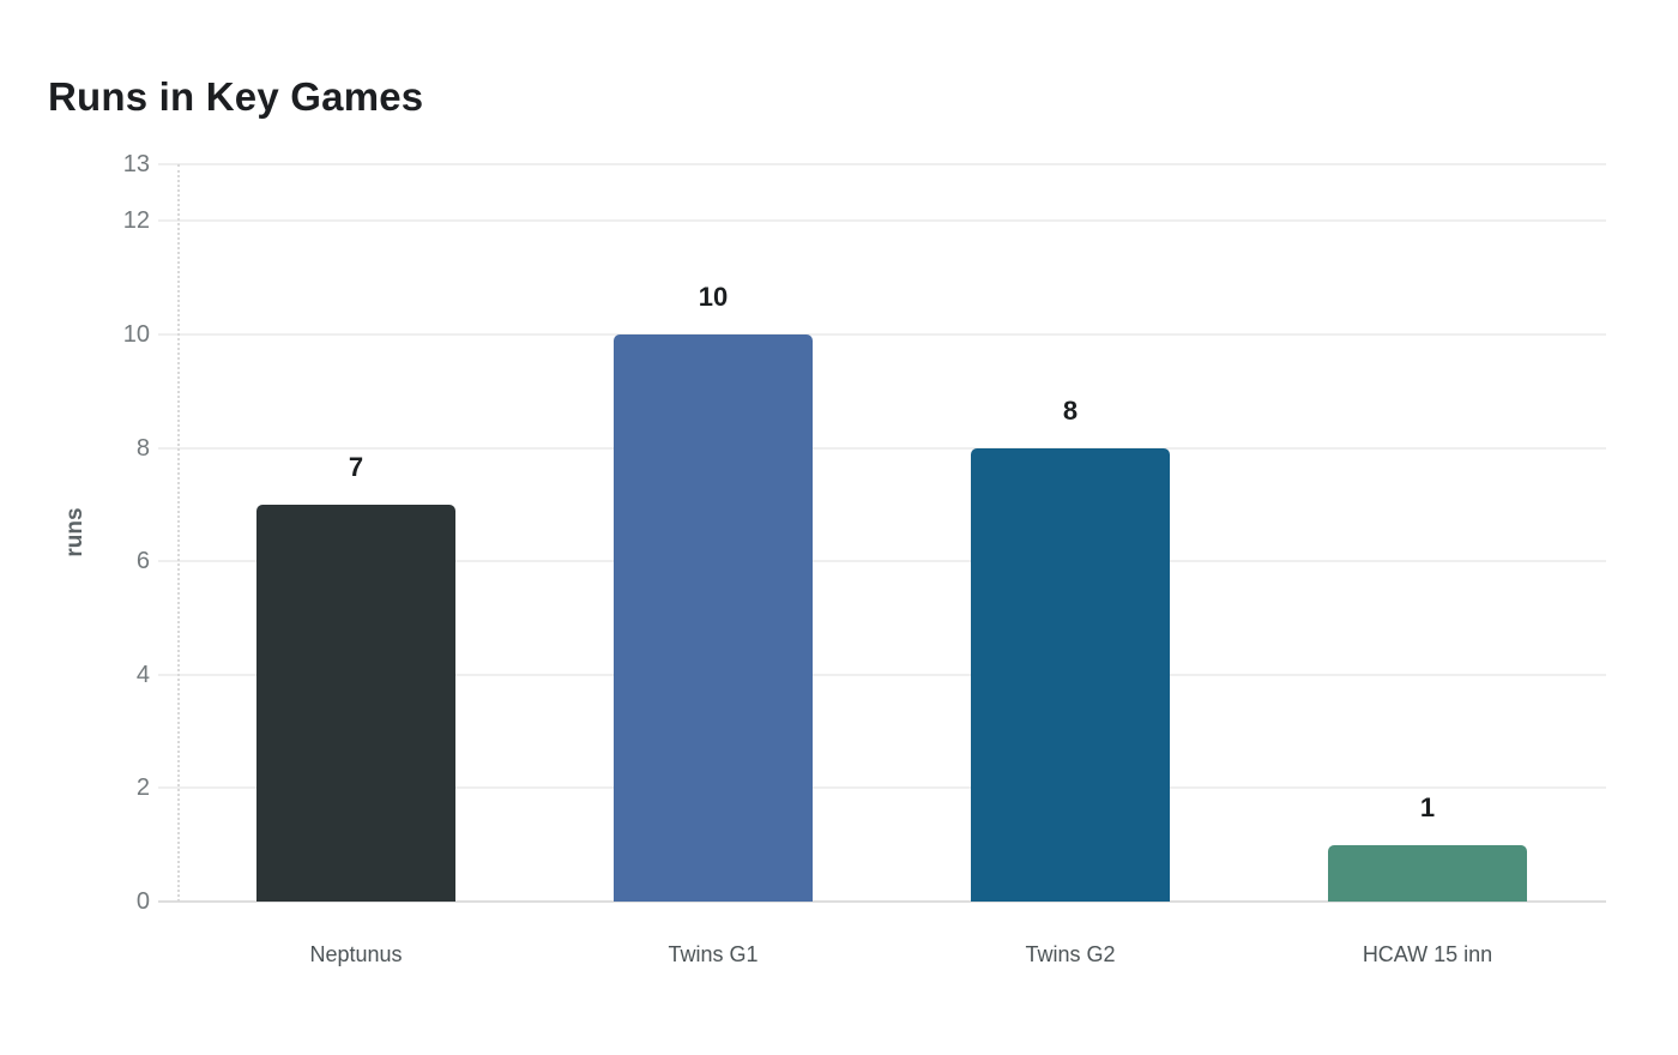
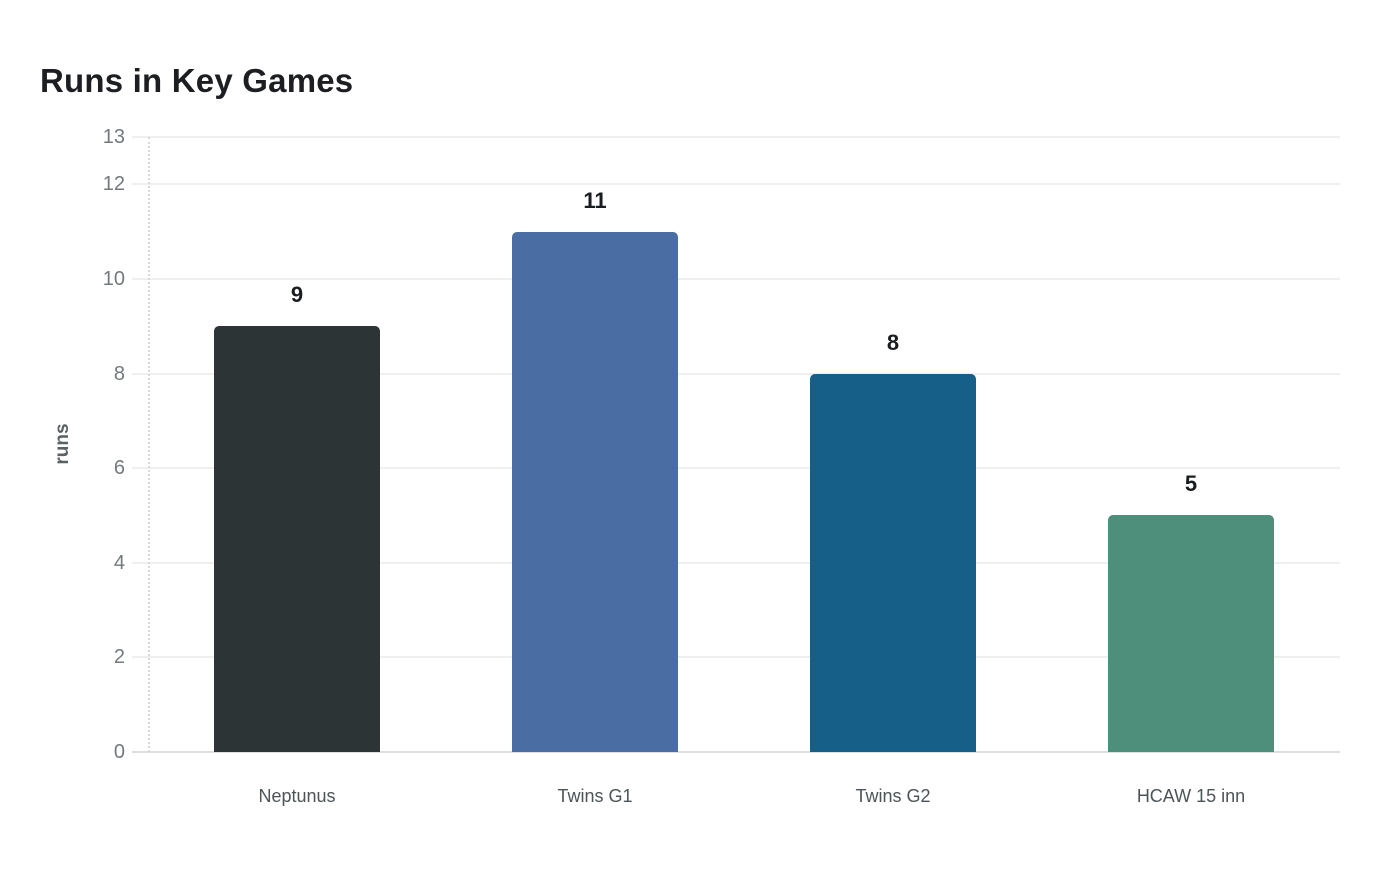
Neptunus: 7 -> 9
Twins G1: 10 -> 11
HCAW 15 inn: 1 -> 5
